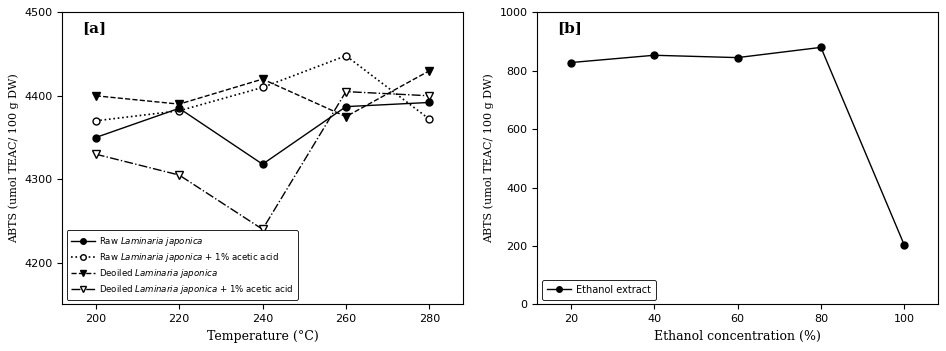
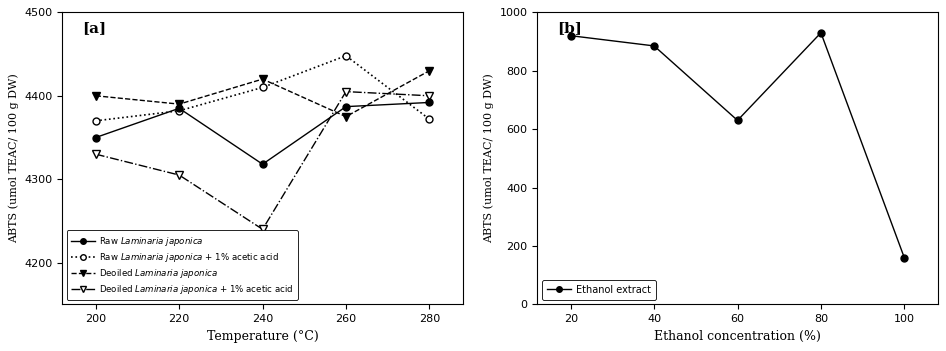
20: 828 -> 920
40: 853 -> 885
60: 845 -> 630
80: 880 -> 930
100: 203 -> 160
